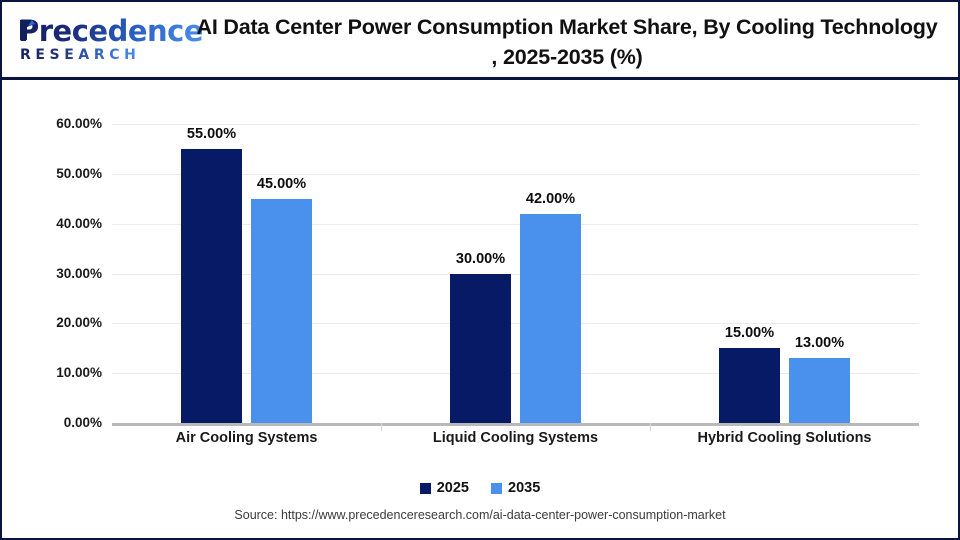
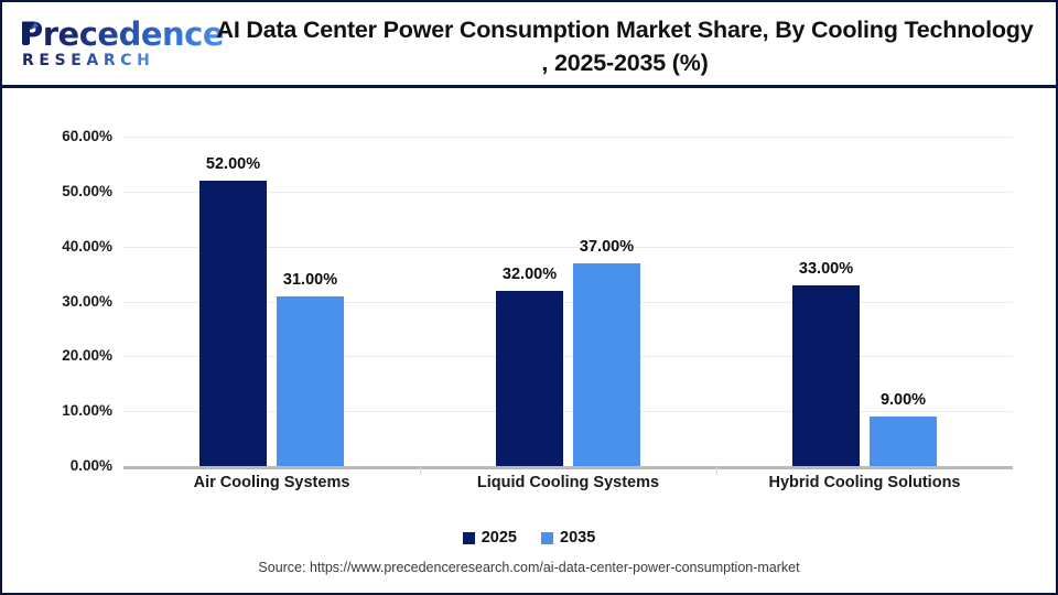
2025/Air Cooling Systems: 55.00% -> 52.00%
2035/Air Cooling Systems: 45.00% -> 31.00%
2025/Liquid Cooling Systems: 30.00% -> 32.00%
2035/Liquid Cooling Systems: 42.00% -> 37.00%
2025/Hybrid Cooling Solutions: 15.00% -> 33.00%
2035/Hybrid Cooling Solutions: 13.00% -> 9.00%
